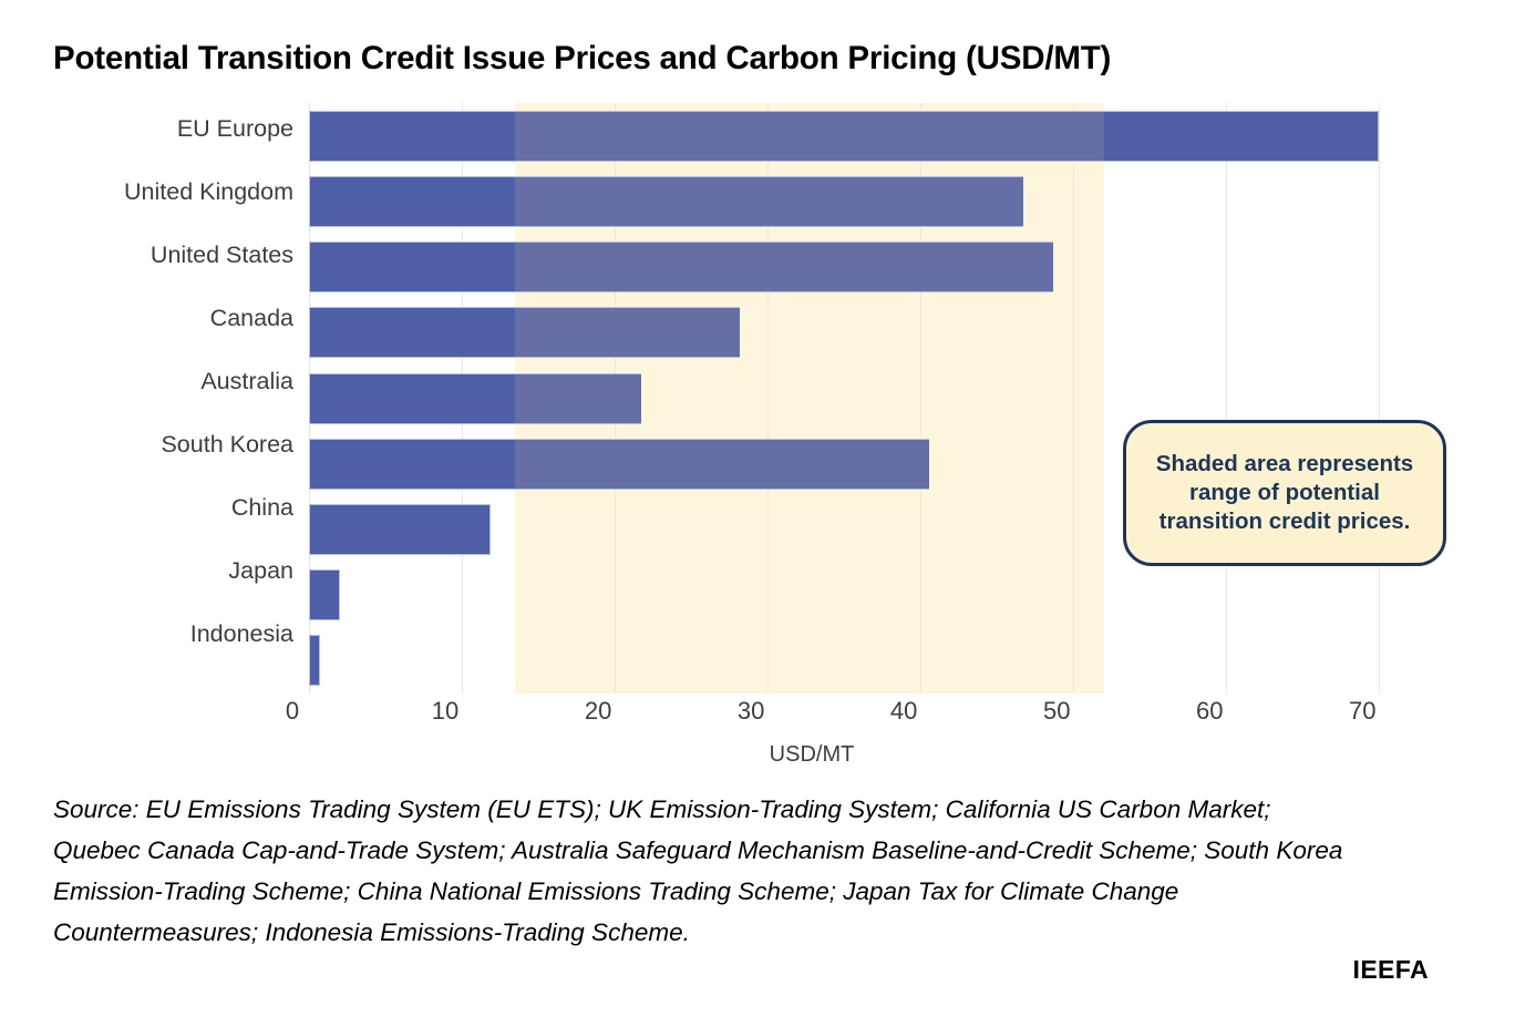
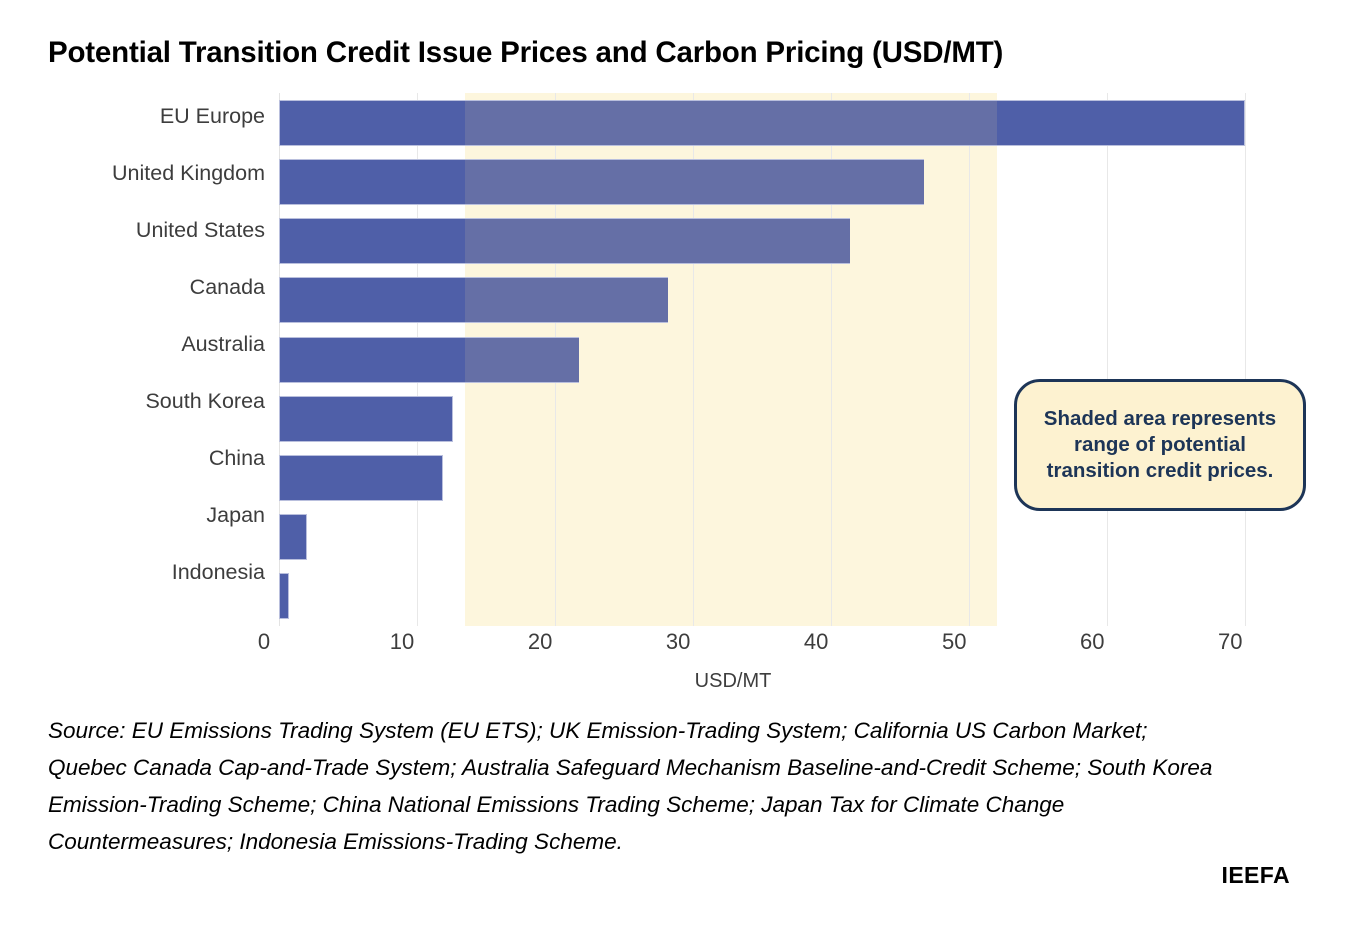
United States: 48.7 -> 41.4
South Korea: 40.6 -> 12.6
